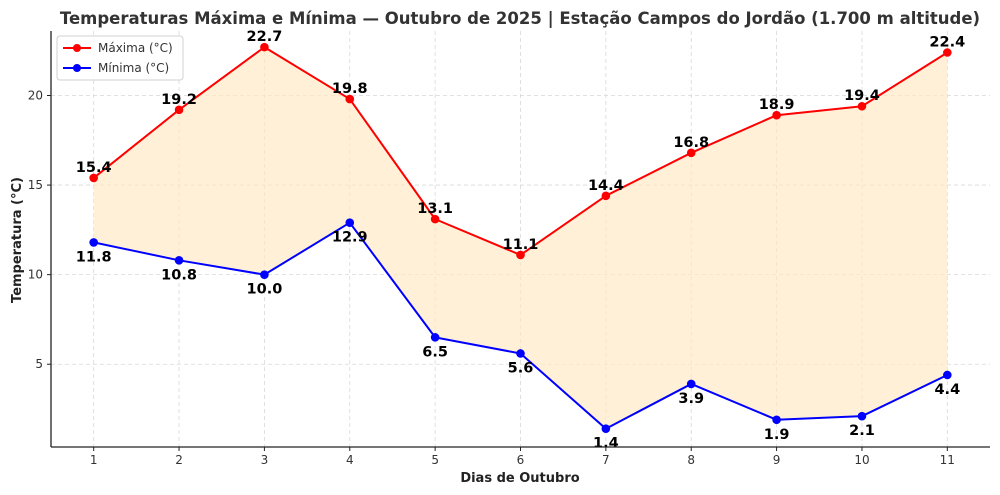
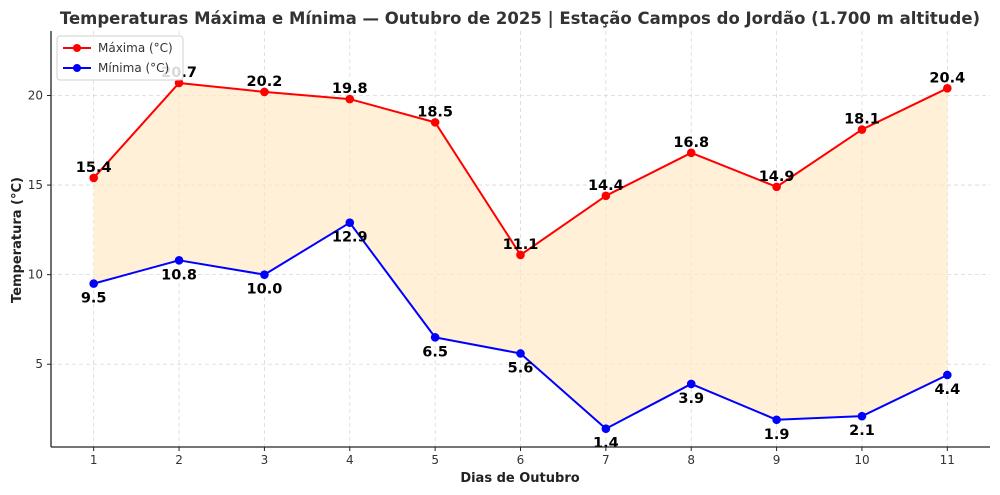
Mínima (°C)/1: 11.8 -> 9.5
Máxima (°C)/2: 19.2 -> 20.7
Máxima (°C)/3: 22.7 -> 20.2
Máxima (°C)/5: 13.1 -> 18.5
Máxima (°C)/9: 18.9 -> 14.9
Máxima (°C)/10: 19.4 -> 18.1
Máxima (°C)/11: 22.4 -> 20.4
